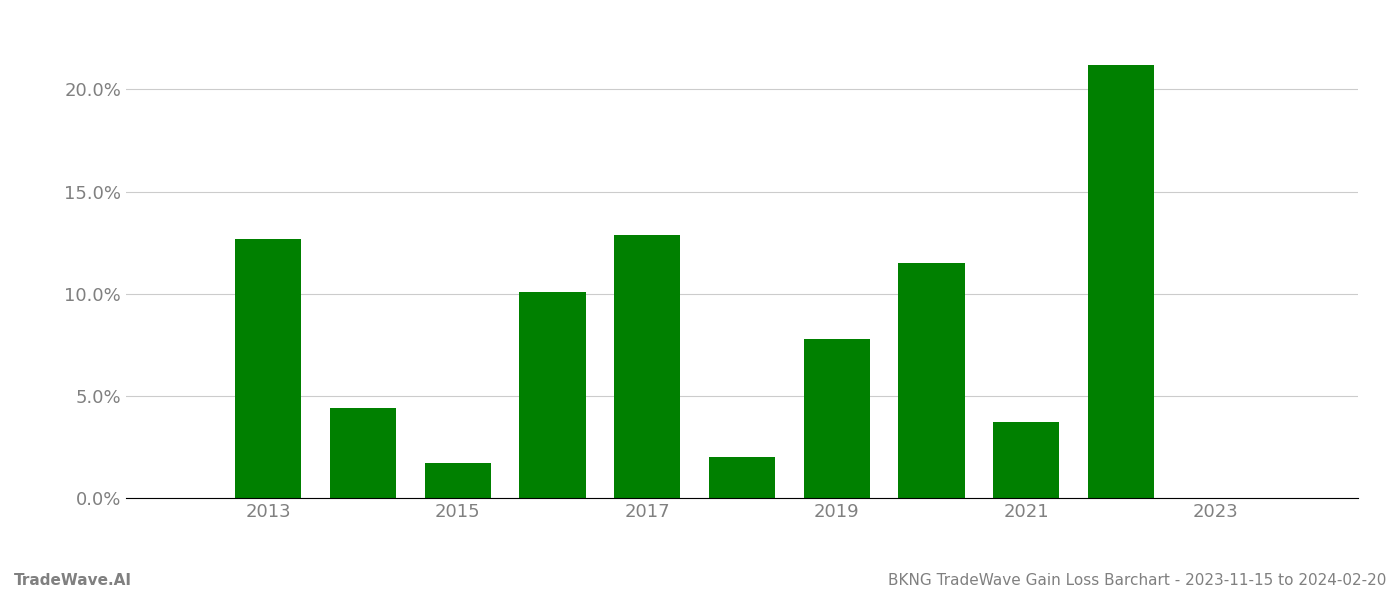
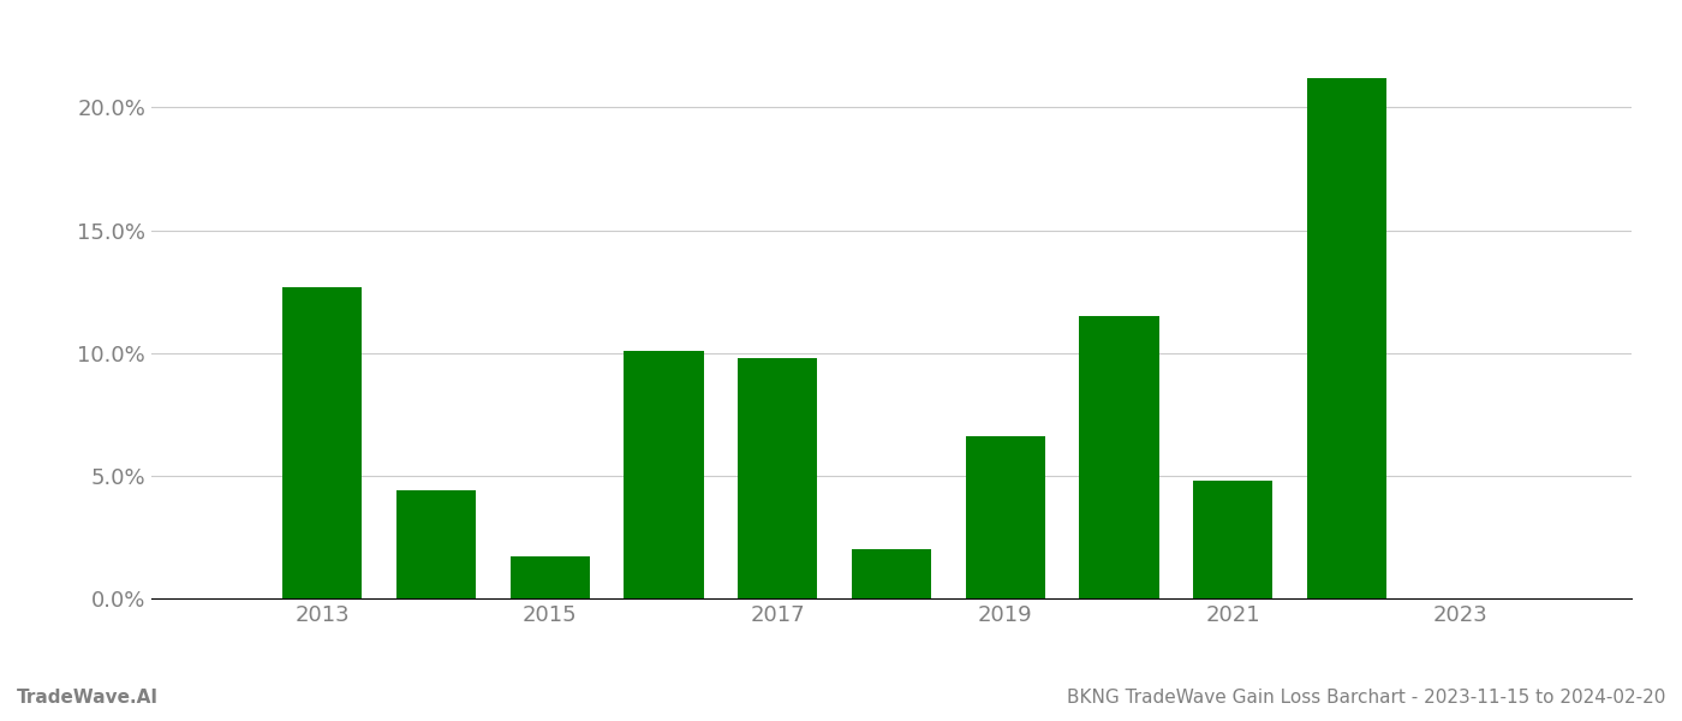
2017: 12.9% -> 9.8%
2019: 7.8% -> 6.6%
2021: 3.7% -> 4.8%
